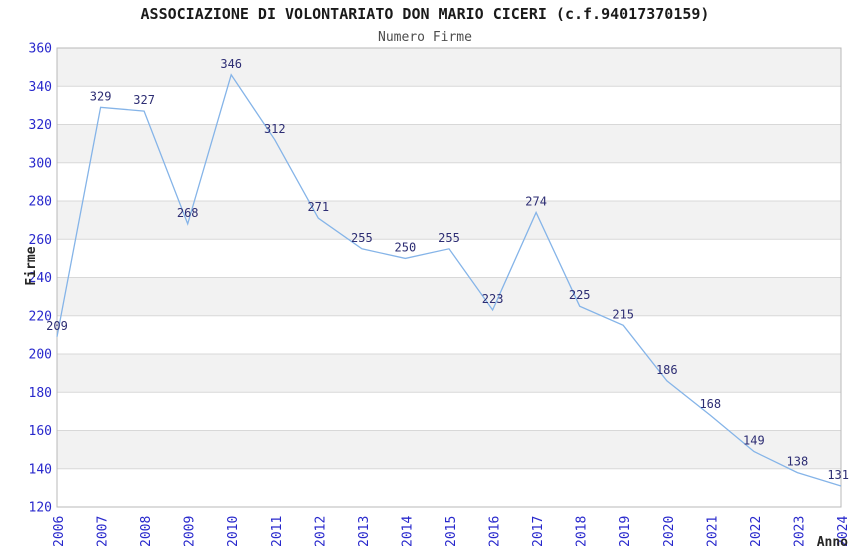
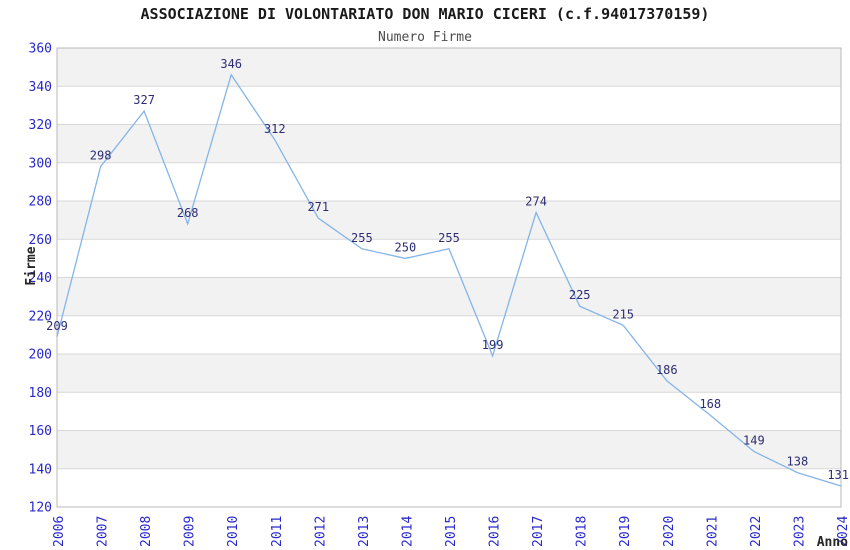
2007: 329 -> 298
2016: 223 -> 199
